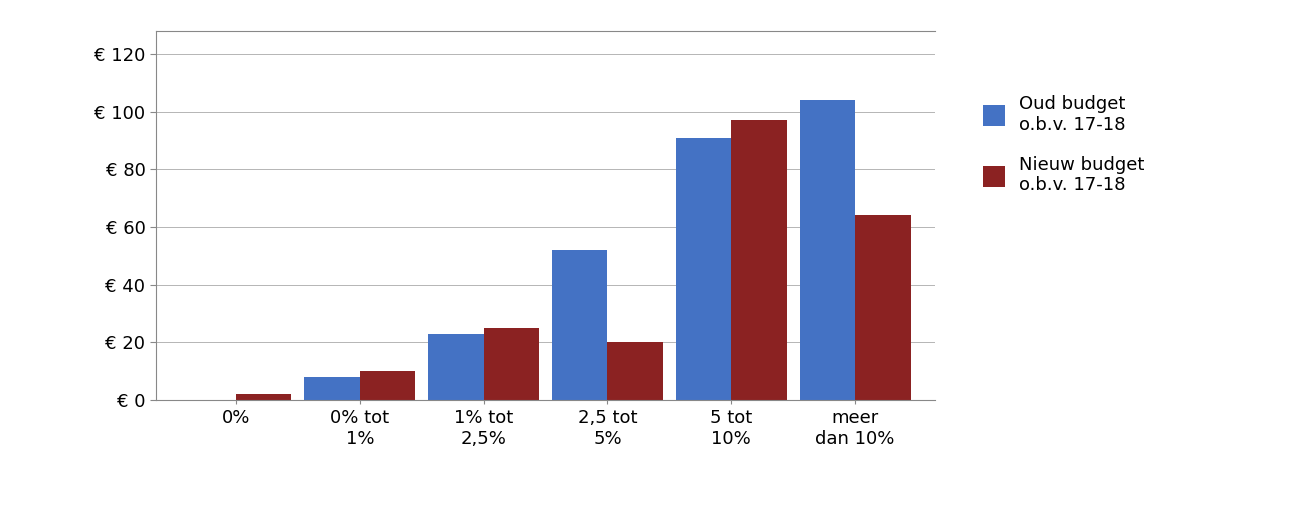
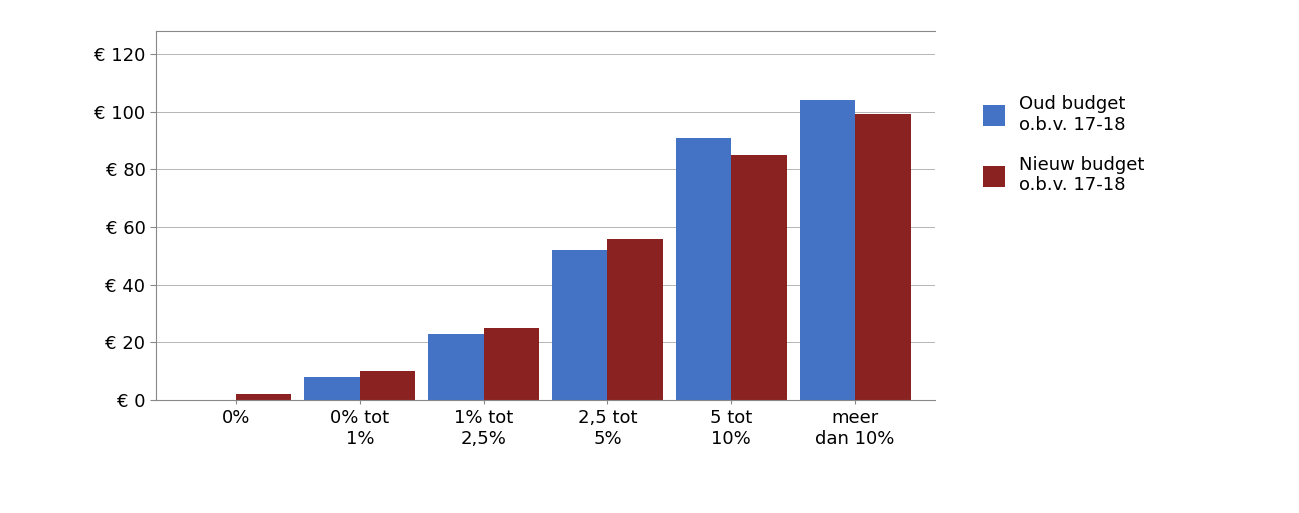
Nieuw budget o.b.v. 17-18/2,5 tot 5%: € 20 -> € 56
Nieuw budget o.b.v. 17-18/5 tot 10%: € 97 -> € 85
Nieuw budget o.b.v. 17-18/meer dan 10%: € 64 -> € 99
